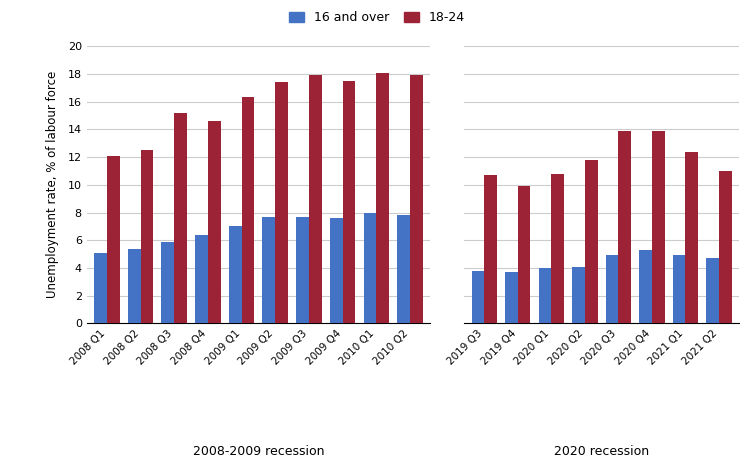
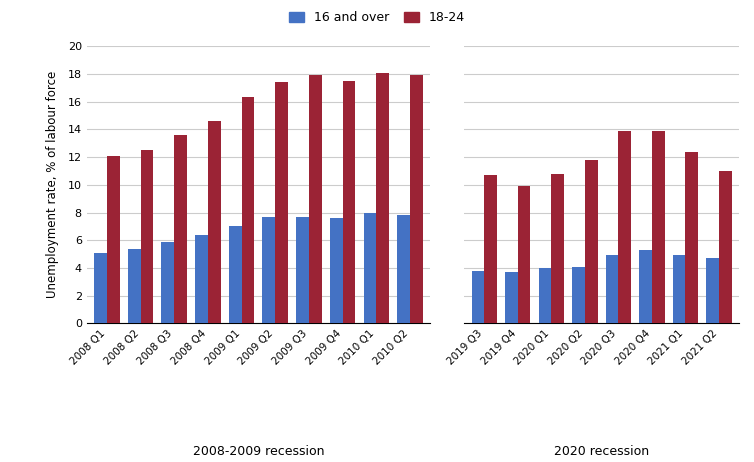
18-24/2008 Q3: 15.2 -> 13.6
